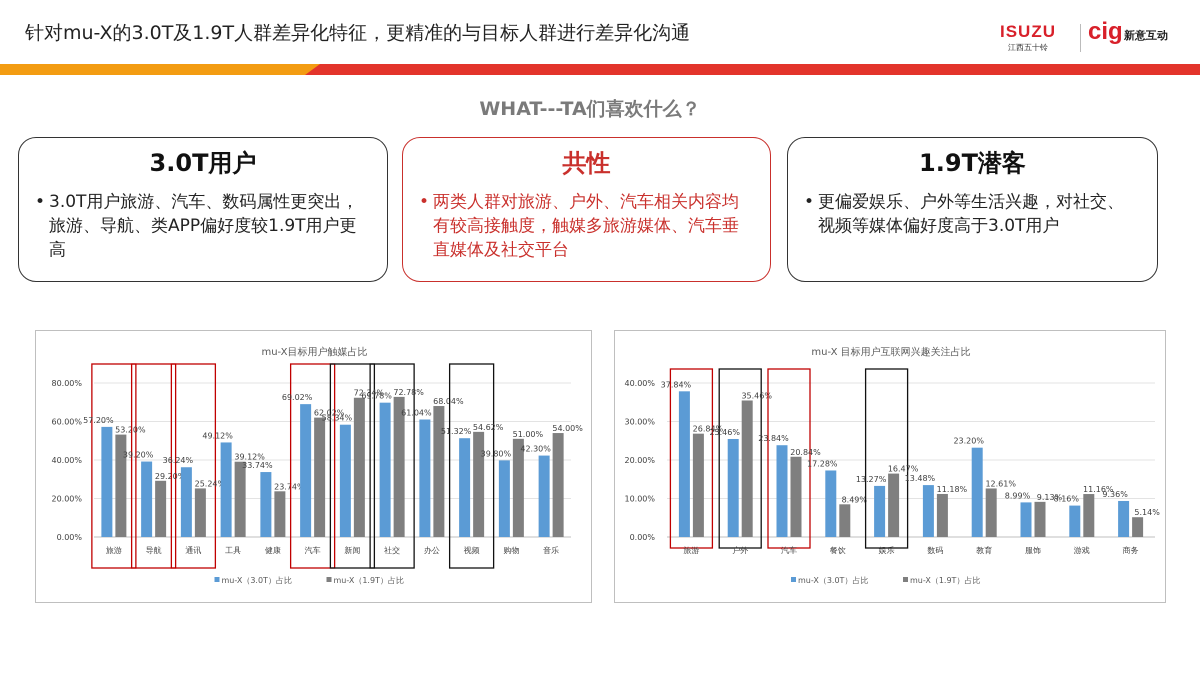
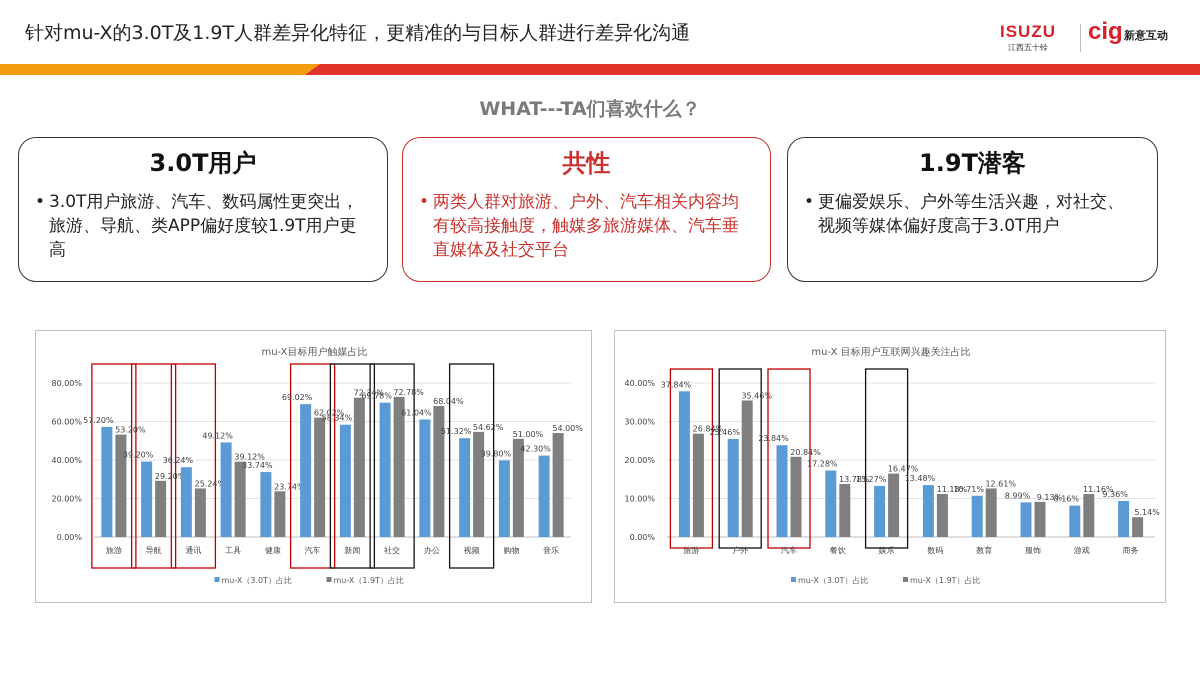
mu-X 目标用户互联网兴趣关注占比/mu-X（1.9T）占比/餐饮: 8.49% -> 13.78%
mu-X 目标用户互联网兴趣关注占比/mu-X（3.0T）占比/教育: 23.20% -> 10.71%
